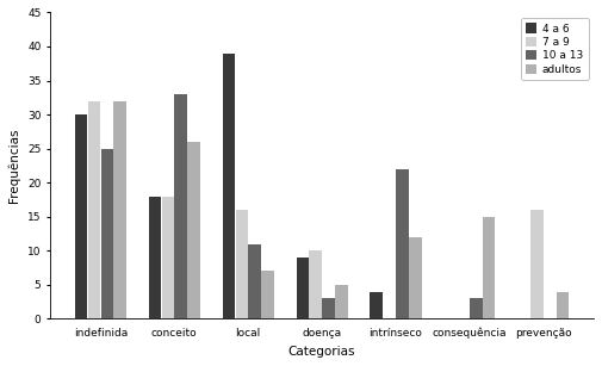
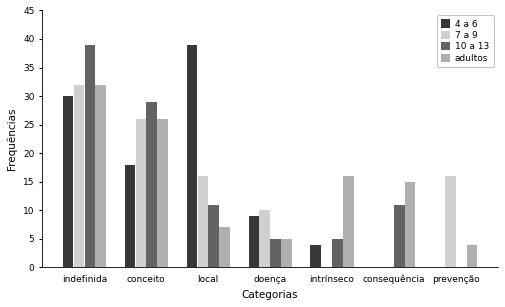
10 a 13/indefinida: 25 -> 39
7 a 9/conceito: 18 -> 26
10 a 13/conceito: 33 -> 29
10 a 13/doença: 3 -> 5
10 a 13/intrínseco: 22 -> 5
adultos/intrínseco: 12 -> 16
10 a 13/consequência: 3 -> 11
